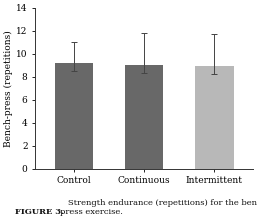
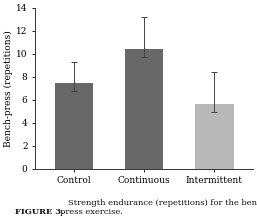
Control: 9.2 -> 7.5
Continuous: 9.0 -> 10.4
Intermittent: 8.9 -> 5.6
